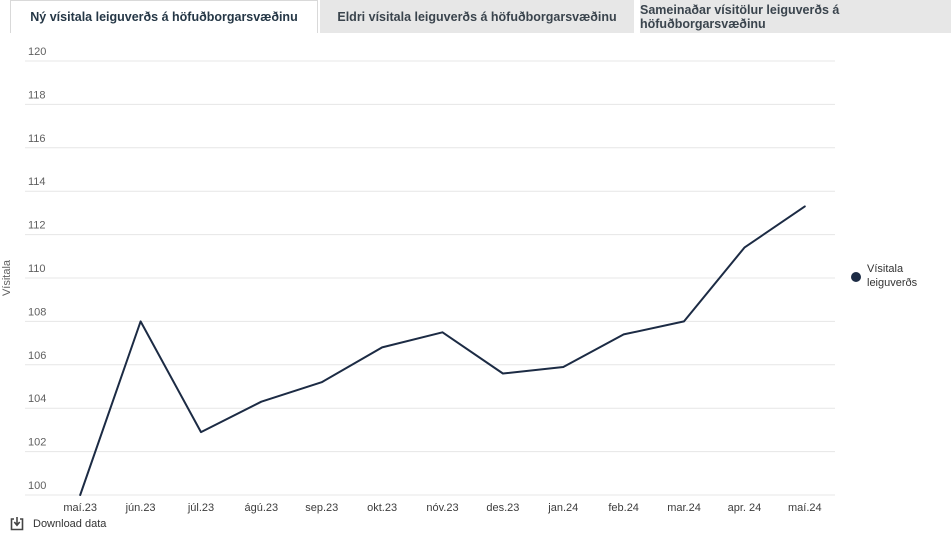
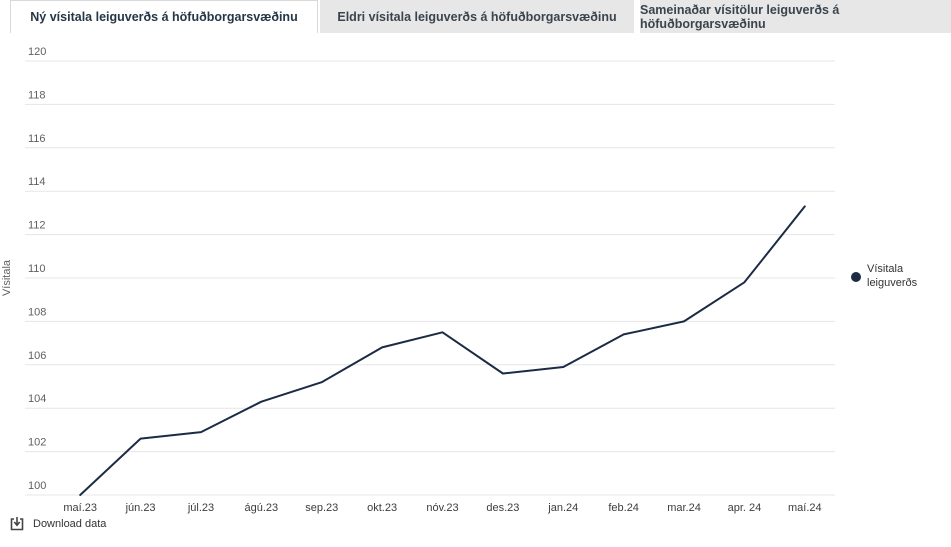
jún.23: 108.0 -> 102.6
apr. 24: 111.4 -> 109.8
